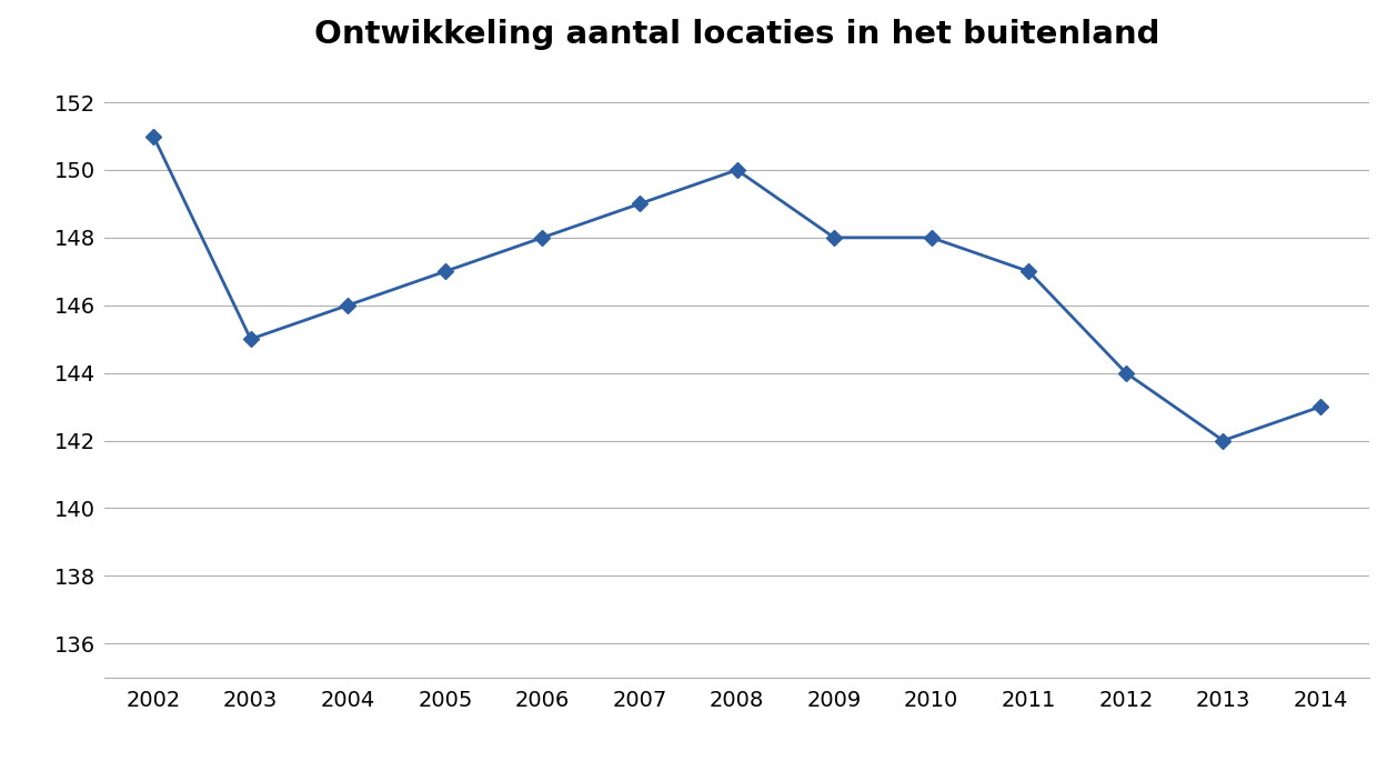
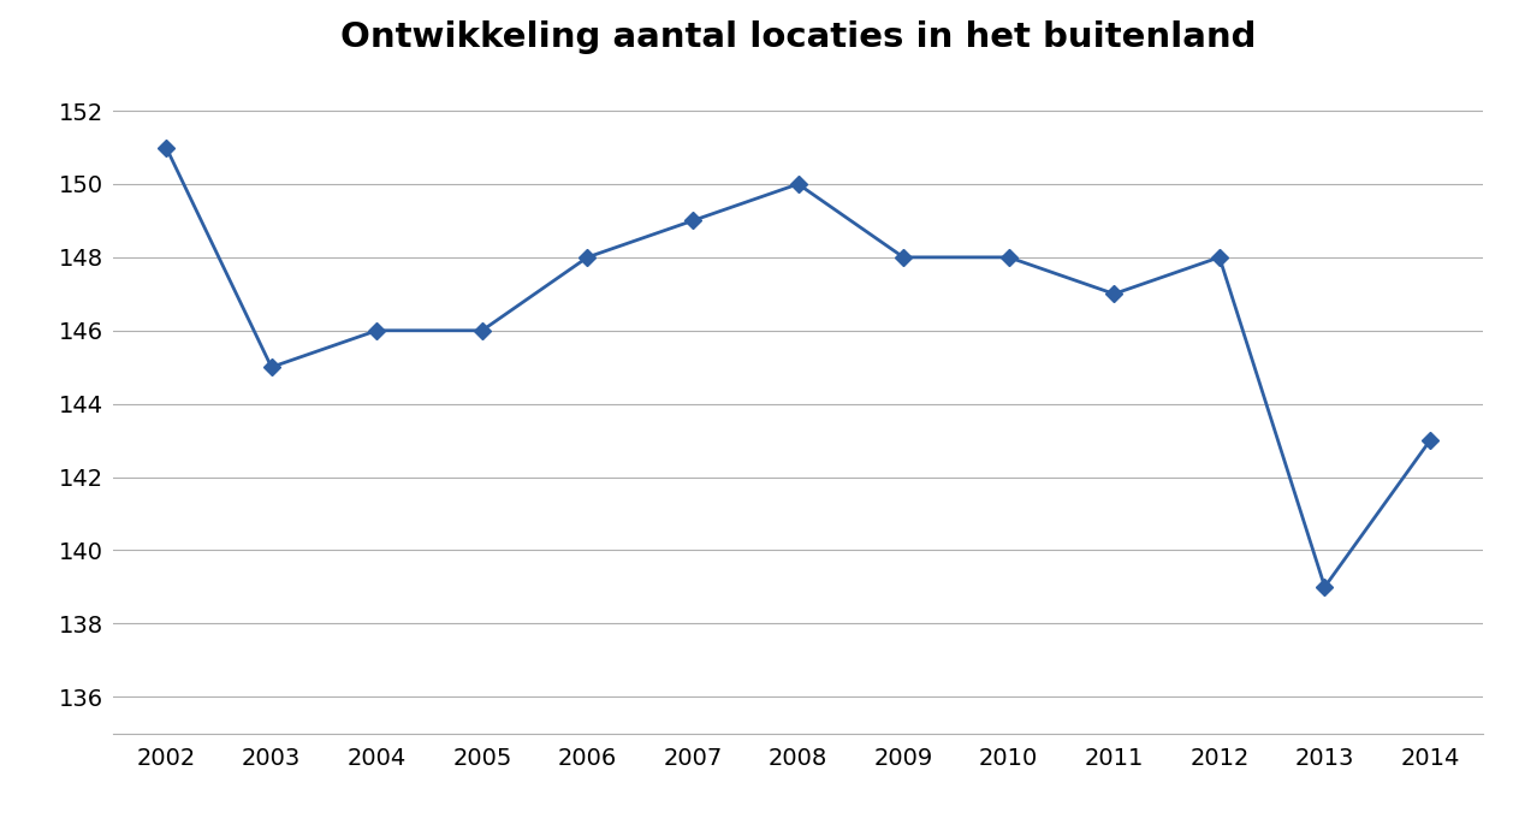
2005: 147 -> 146
2012: 144 -> 148
2013: 142 -> 139
